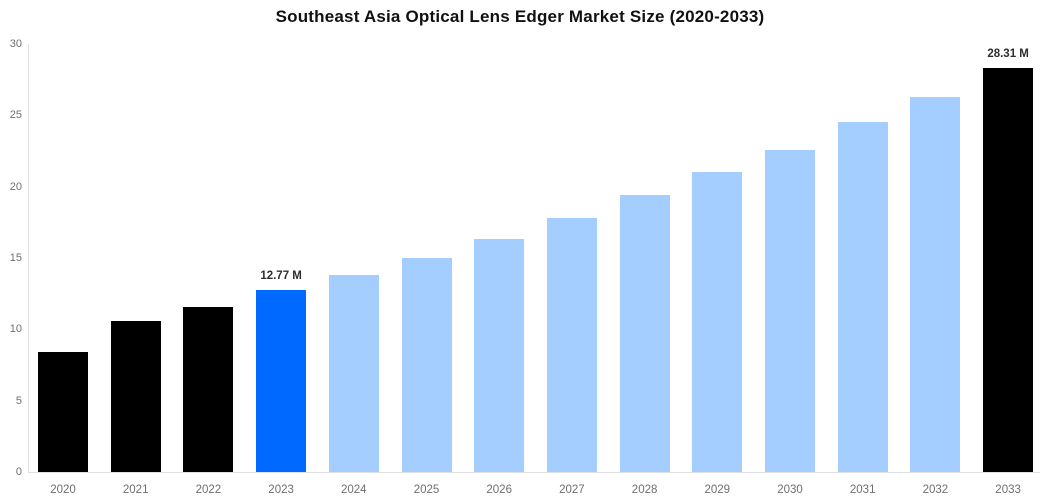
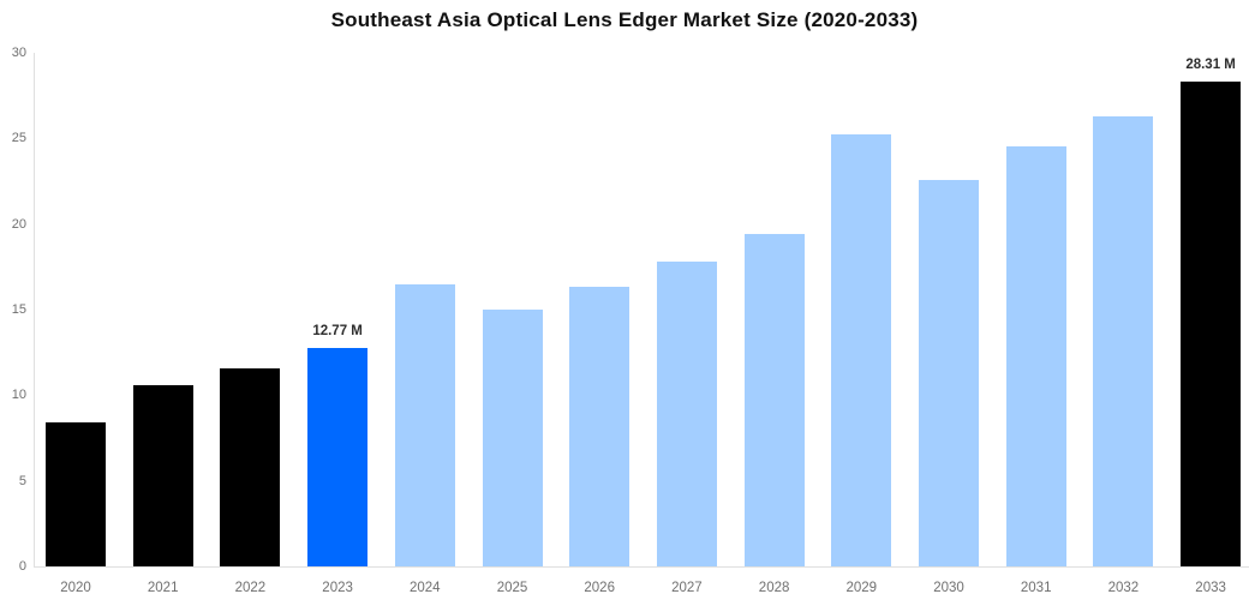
2024: 13.8 -> 16.5
2029: 21.0 -> 25.2
